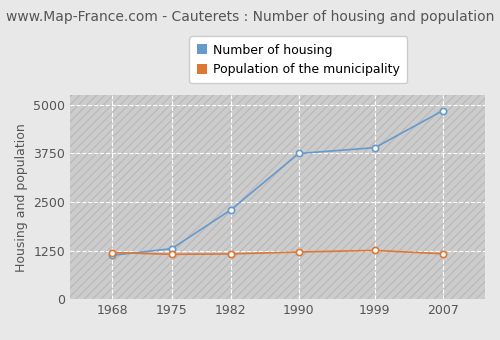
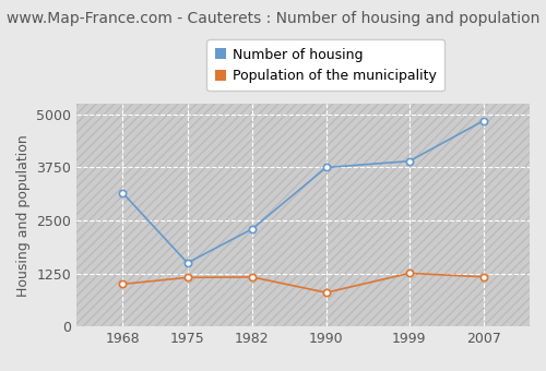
Number of housing/1968: 1130 -> 3150
Population of the municipality/1968: 1200 -> 1000
Number of housing/1975: 1300 -> 1500
Population of the municipality/1990: 1220 -> 800
